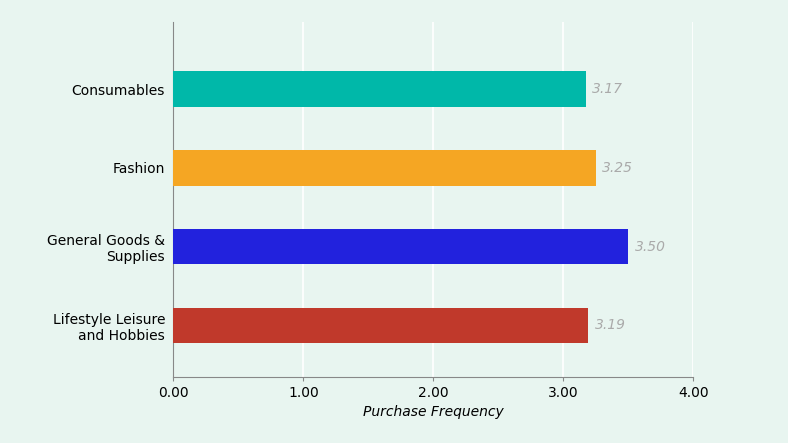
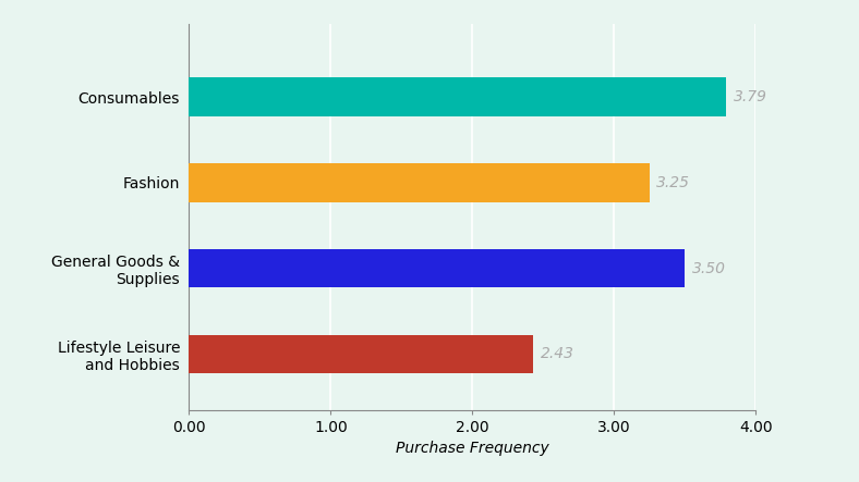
Consumables: 3.17 -> 3.79
Lifestyle Leisure and Hobbies: 3.19 -> 2.43
